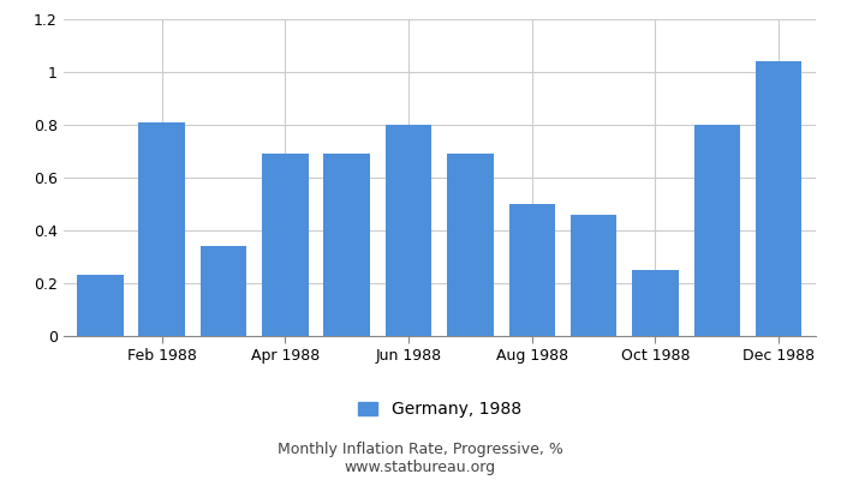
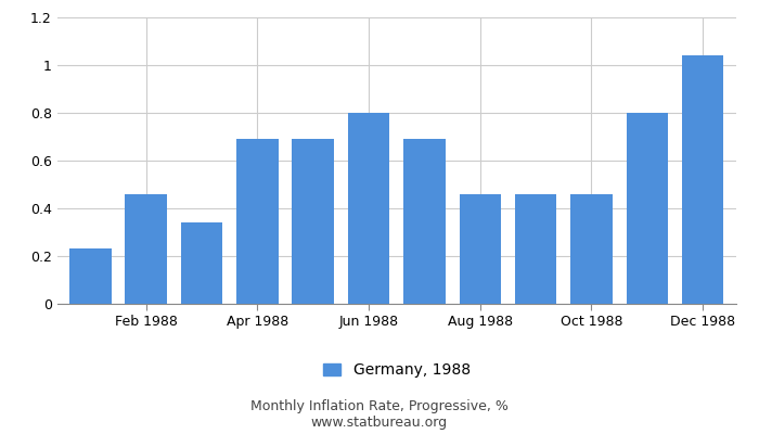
Feb 1988: 0.81 -> 0.46
Aug 1988: 0.50 -> 0.46
Oct 1988: 0.25 -> 0.46
